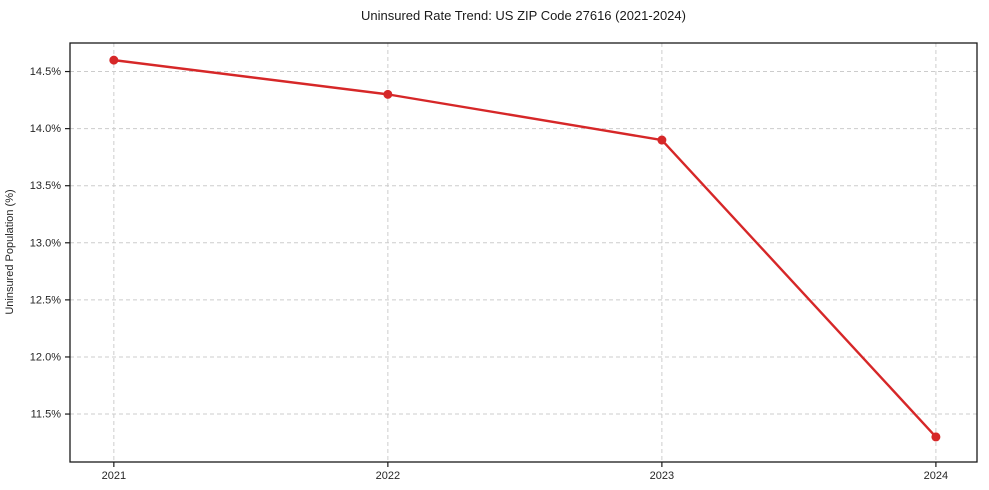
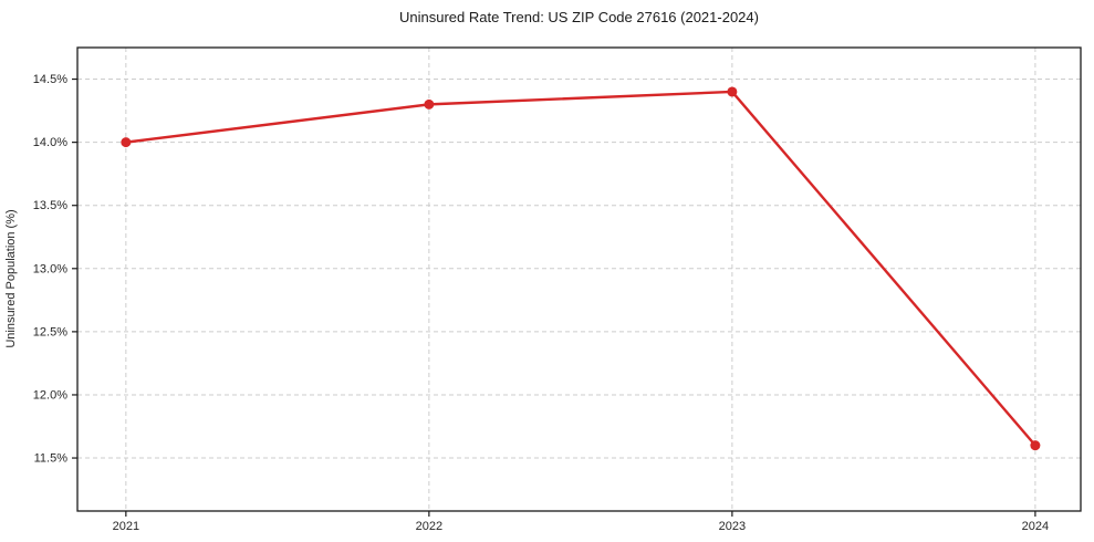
2021: 14.6% -> 14.0%
2023: 13.9% -> 14.4%
2024: 11.3% -> 11.6%
